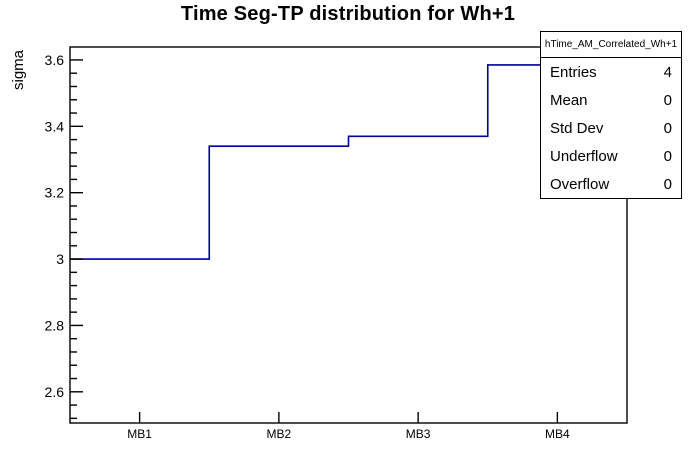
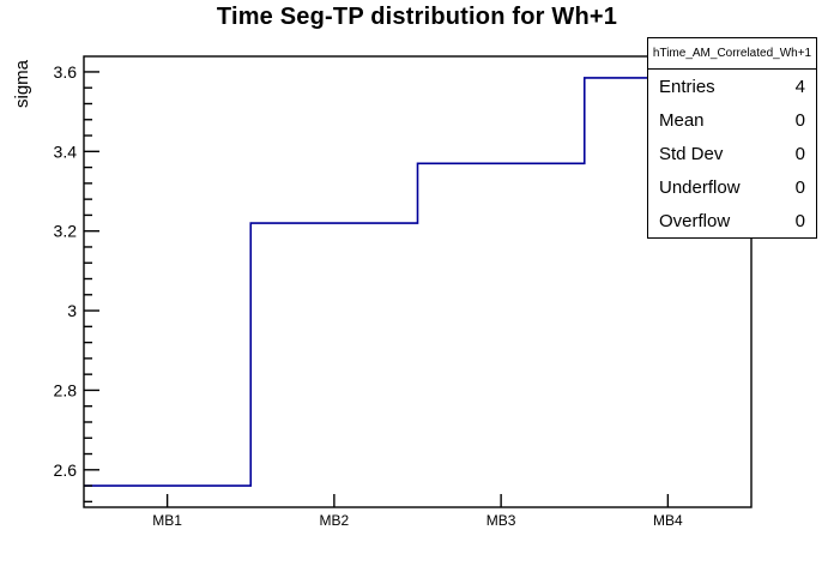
MB1: 3.00 -> 2.56
MB2: 3.34 -> 3.22
